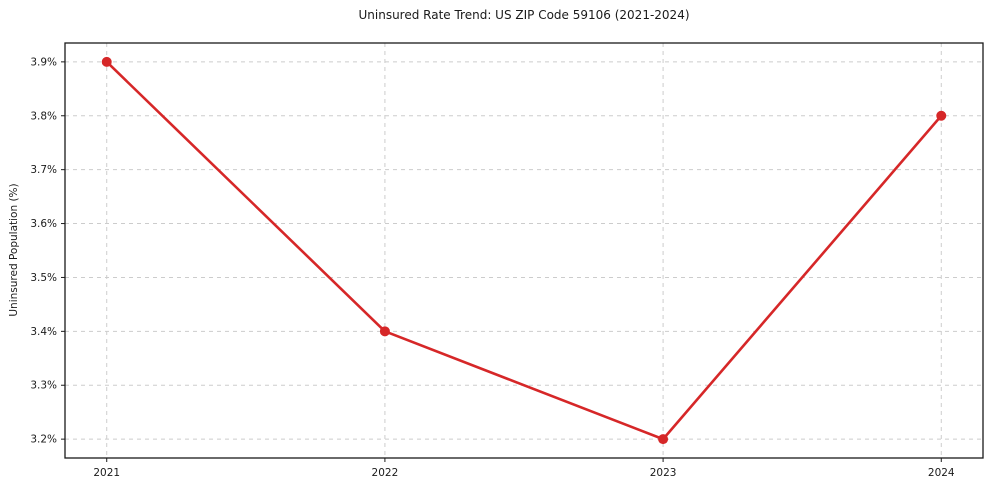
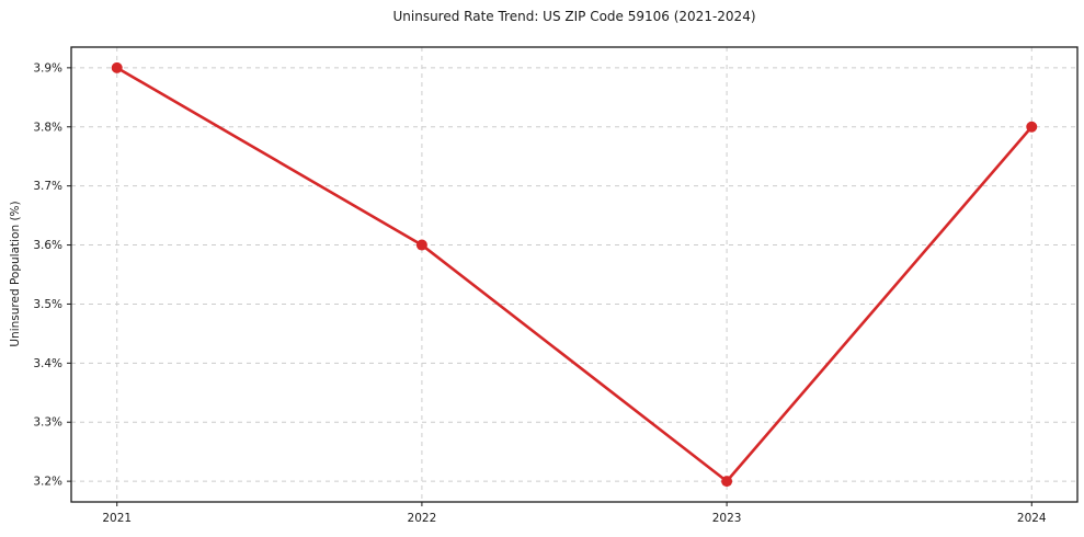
2022: 3.4% -> 3.6%
